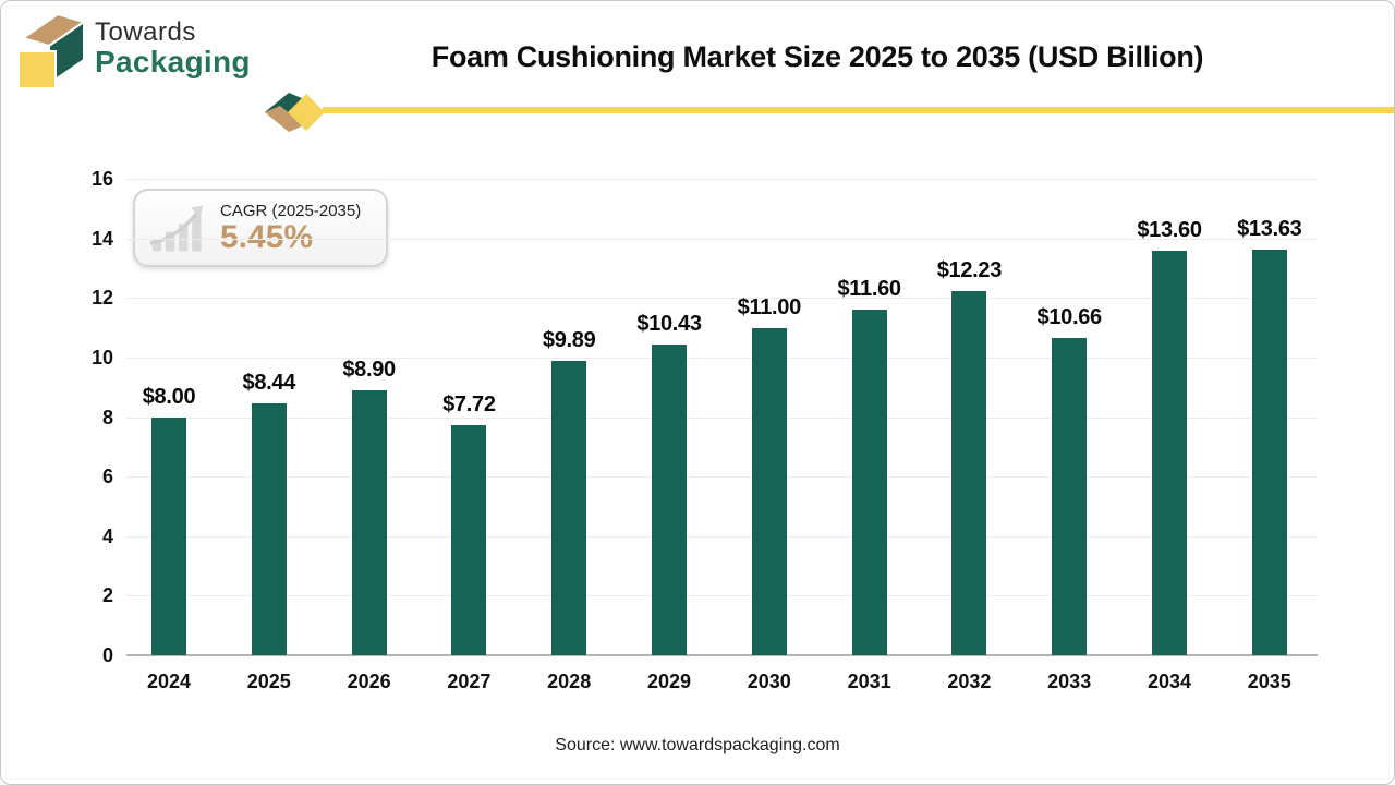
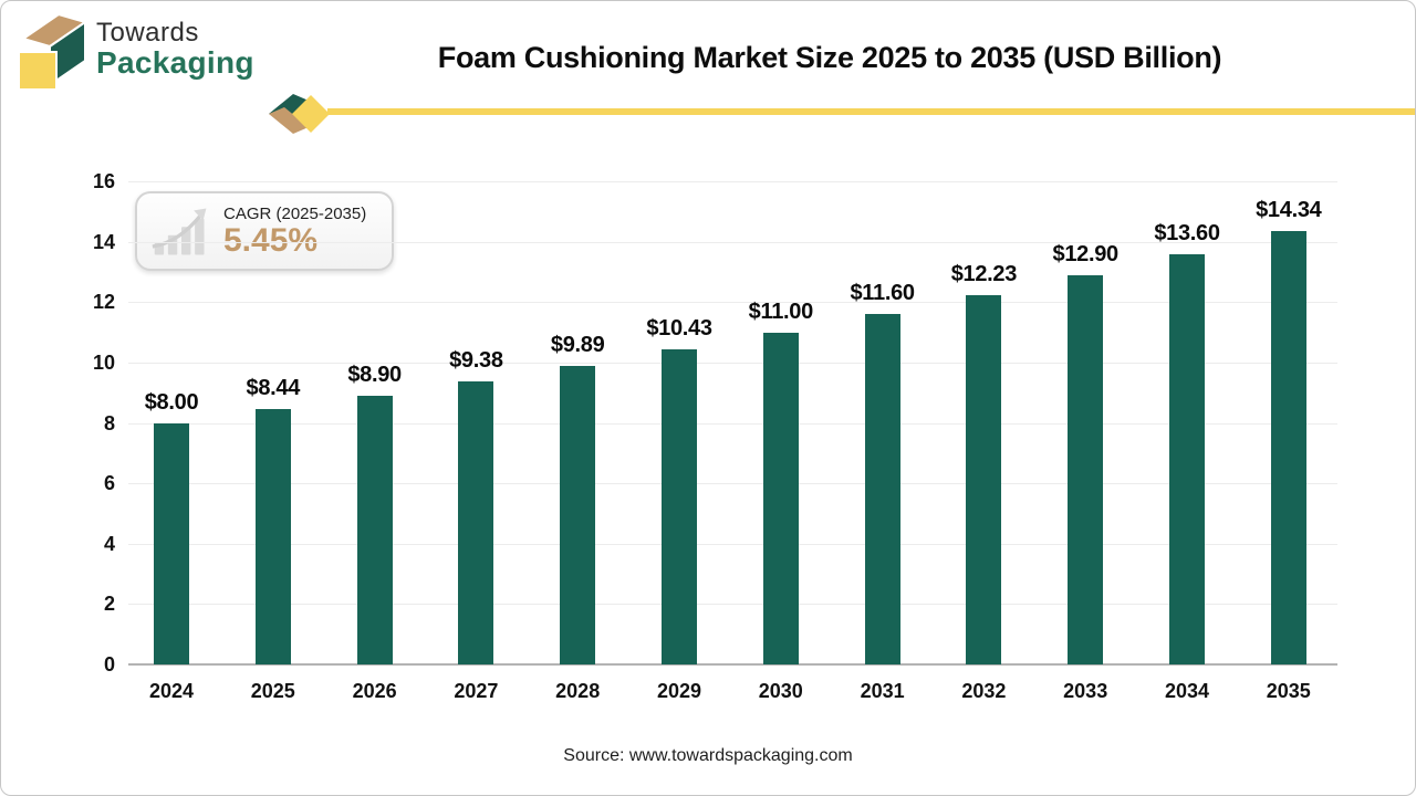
2027: $7.72 -> $9.38
2033: $10.66 -> $12.90
2035: $13.63 -> $14.34
